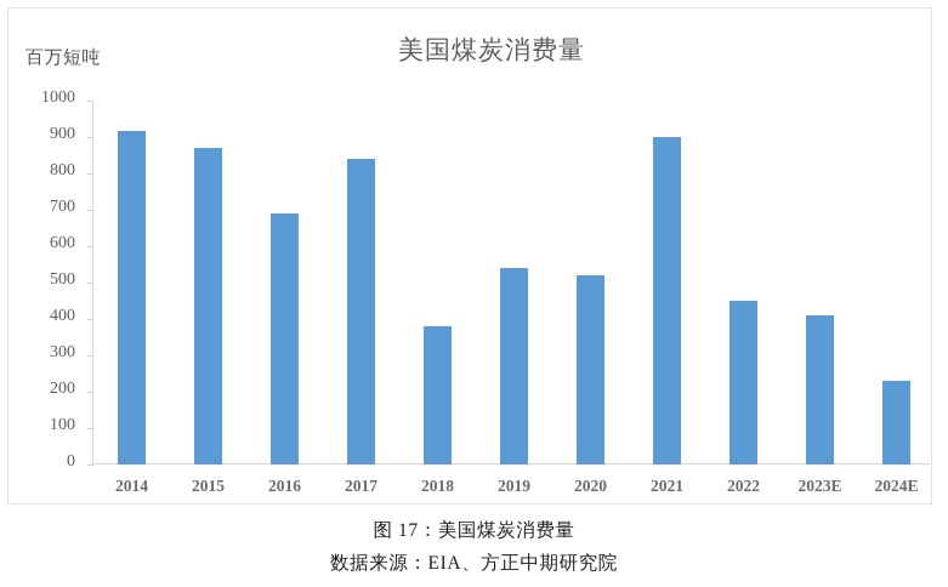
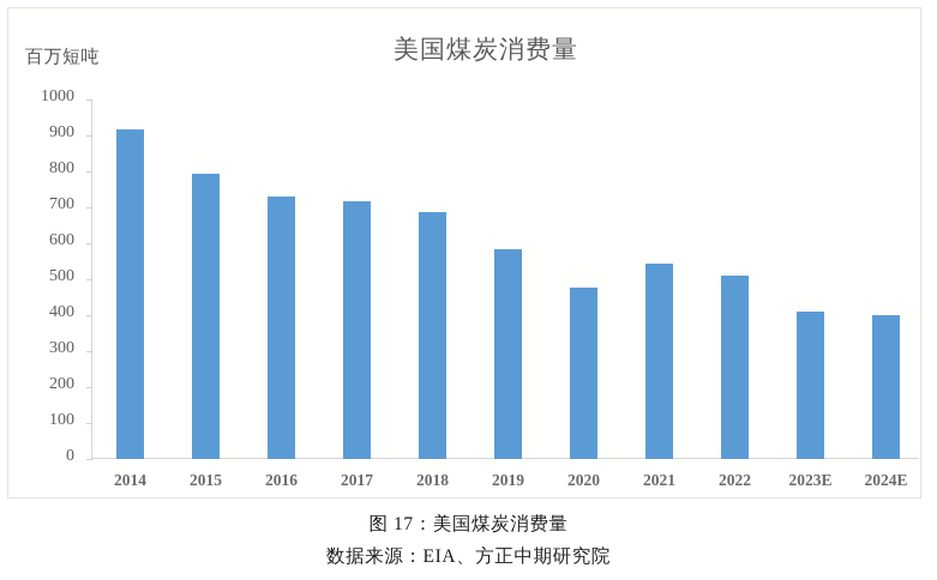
2015: 870 -> 800
2016: 690 -> 730
2017: 840 -> 720
2018: 380 -> 690
2019: 540 -> 580
2020: 520 -> 480
2021: 900 -> 540
2022: 450 -> 510
2024E: 230 -> 400
